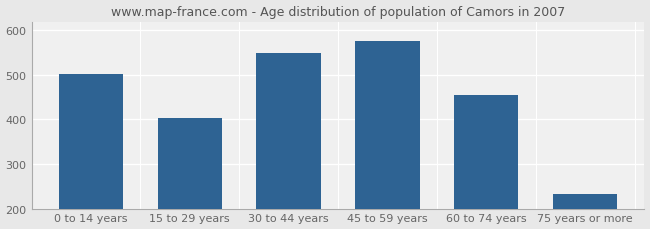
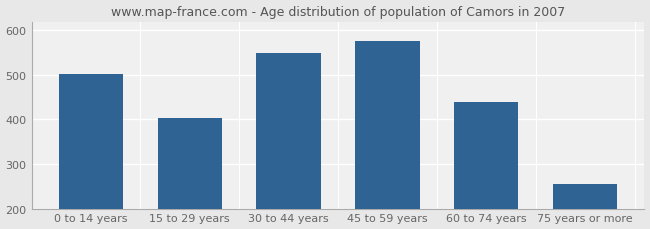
60 to 74 years: 455 -> 440
75 years or more: 232 -> 255
